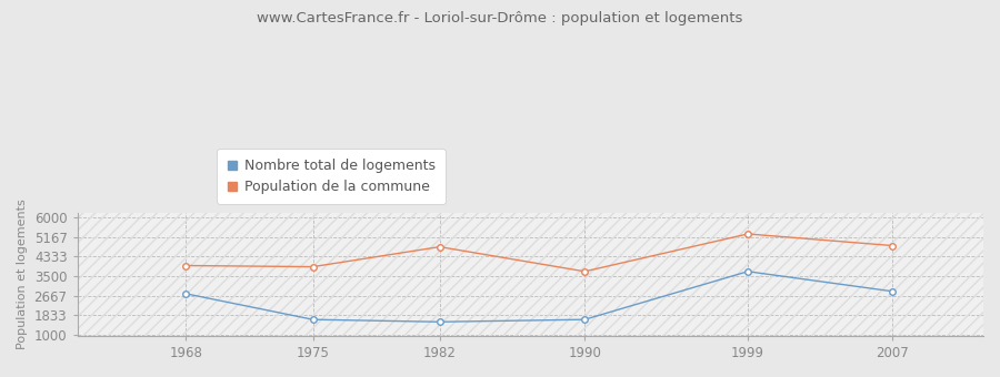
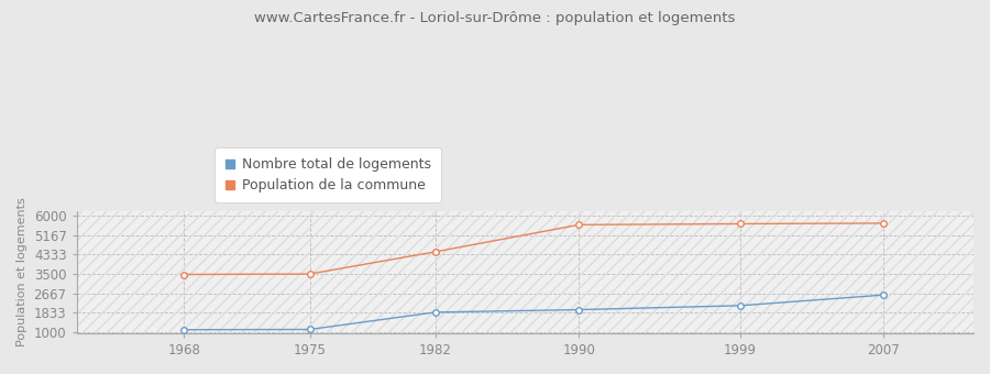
Nombre total de logements/1968: 2750 -> 1100
Population de la commune/1968: 3950 -> 3480
Nombre total de logements/1975: 1650 -> 1120
Population de la commune/1975: 3900 -> 3500
Nombre total de logements/1982: 1550 -> 1850
Population de la commune/1982: 4750 -> 4450
Nombre total de logements/1990: 1650 -> 1960
Population de la commune/1990: 3700 -> 5610
Nombre total de logements/1999: 3700 -> 2140
Population de la commune/1999: 5300 -> 5660
Nombre total de logements/2007: 2850 -> 2600
Population de la commune/2007: 4800 -> 5680
